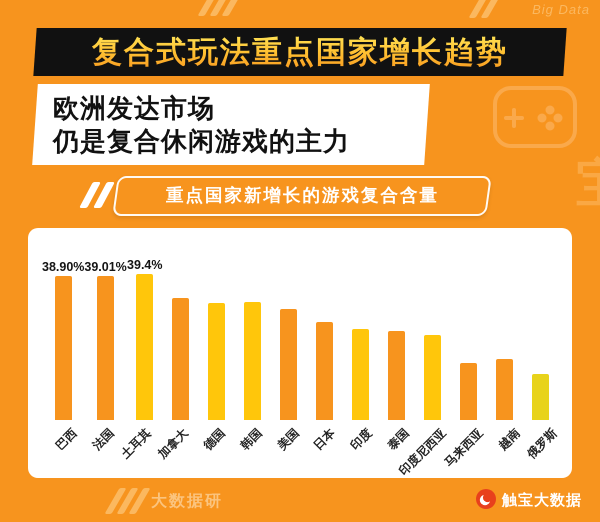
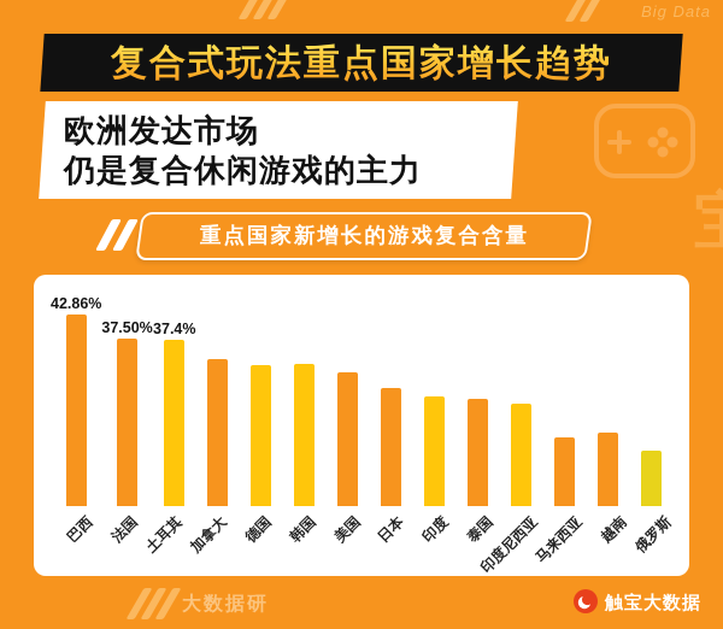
巴西: 38.90% -> 42.86%
法国: 39.01% -> 37.50%
土耳其: 39.4% -> 37.4%
